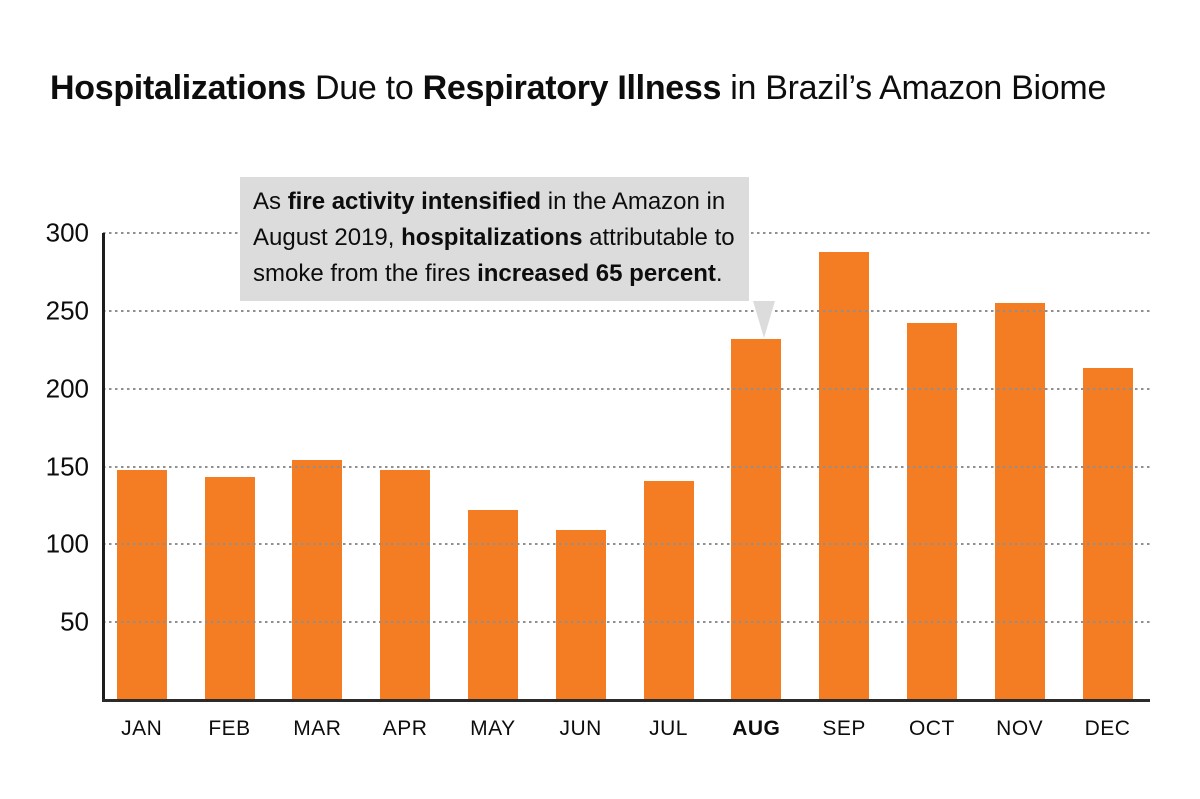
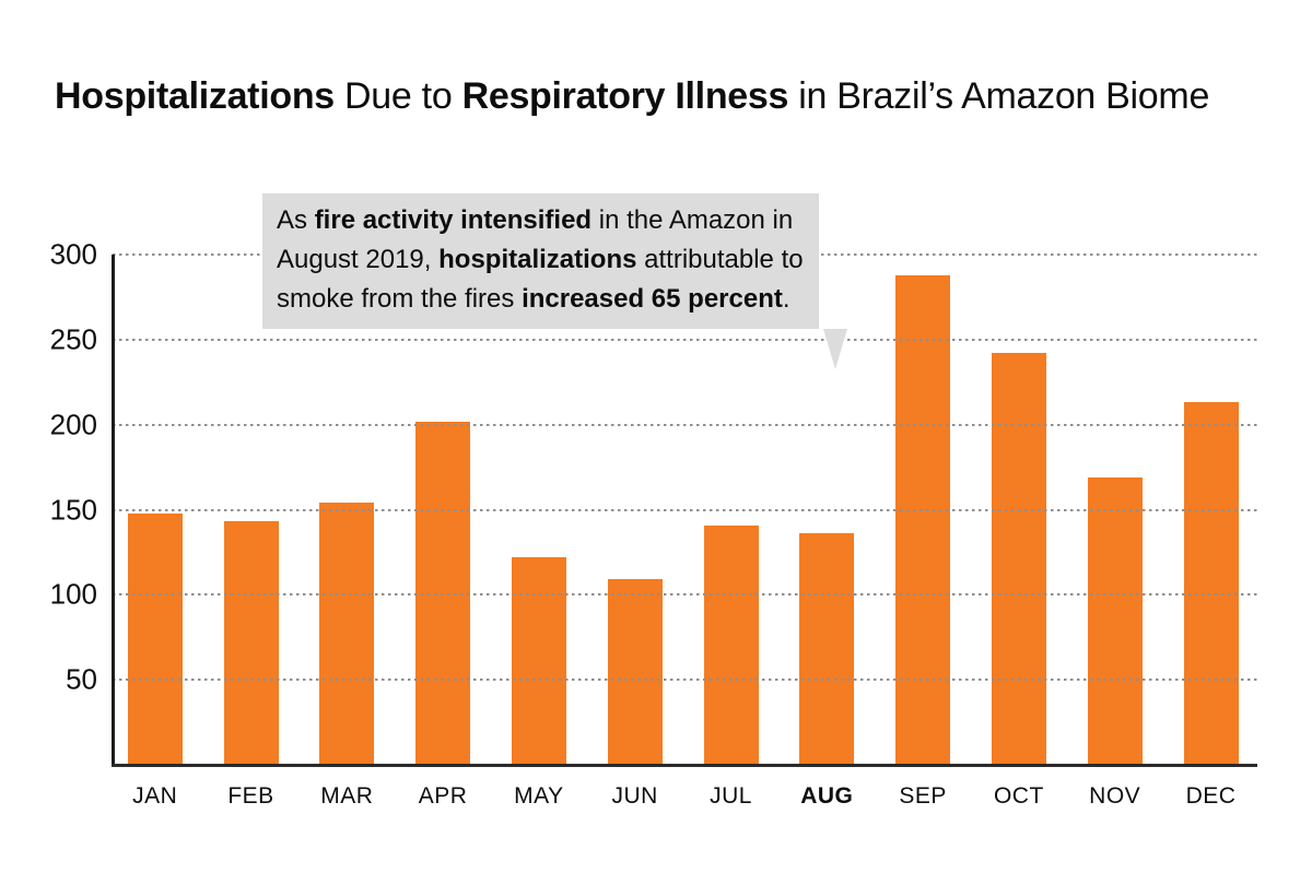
APR: 148 -> 202
AUG: 232 -> 136
NOV: 255 -> 169
